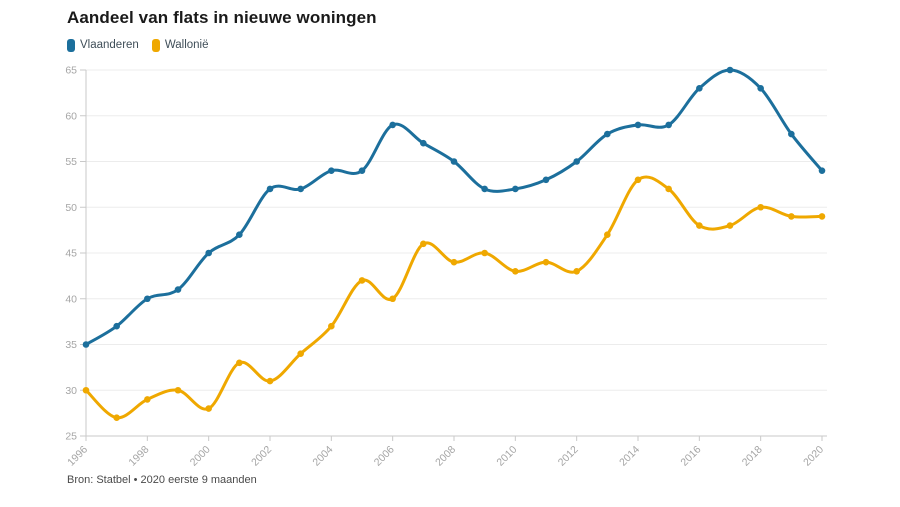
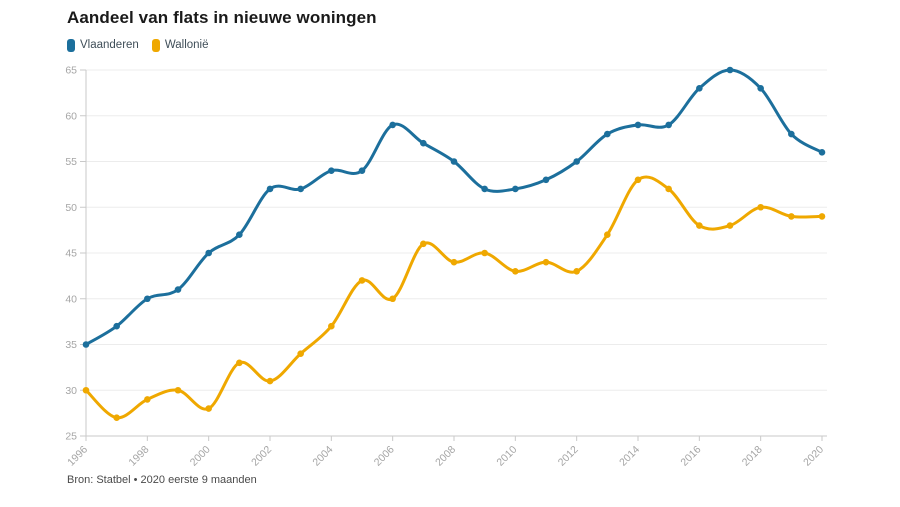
Vlaanderen/2020: 54 -> 56
